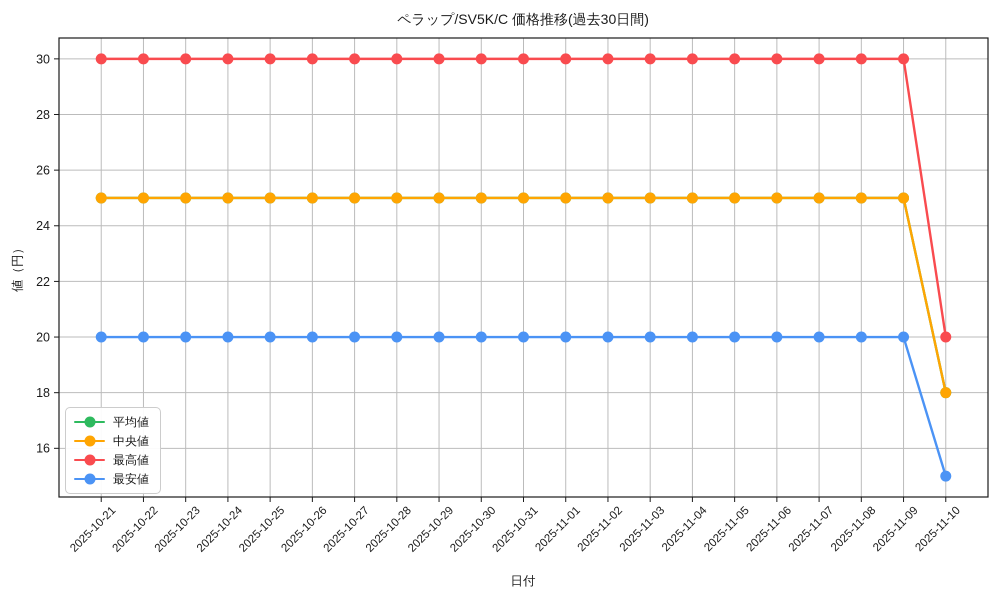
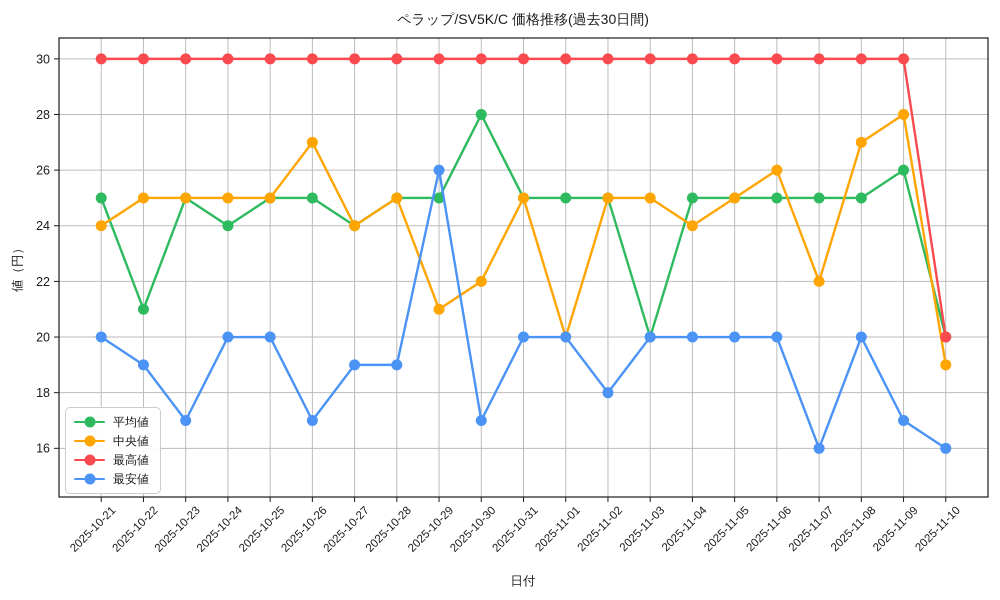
中央値/2025-10-21: 25 -> 24
平均値/2025-10-22: 25 -> 21
最安値/2025-10-22: 20 -> 19
最安値/2025-10-23: 20 -> 17
平均値/2025-10-24: 25 -> 24
中央値/2025-10-26: 25 -> 27
最安値/2025-10-26: 20 -> 17
平均値/2025-10-27: 25 -> 24
中央値/2025-10-27: 25 -> 24
最安値/2025-10-27: 20 -> 19
最安値/2025-10-28: 20 -> 19
中央値/2025-10-29: 25 -> 21
最安値/2025-10-29: 20 -> 26
平均値/2025-10-30: 25 -> 28
中央値/2025-10-30: 25 -> 22
最安値/2025-10-30: 20 -> 17
中央値/2025-11-01: 25 -> 20
最安値/2025-11-02: 20 -> 18
平均値/2025-11-03: 25 -> 20
中央値/2025-11-04: 25 -> 24
中央値/2025-11-06: 25 -> 26
中央値/2025-11-07: 25 -> 22
最安値/2025-11-07: 20 -> 16
中央値/2025-11-08: 25 -> 27
平均値/2025-11-09: 25 -> 26
中央値/2025-11-09: 25 -> 28
最安値/2025-11-09: 20 -> 17
平均値/2025-11-10: 18 -> 20
中央値/2025-11-10: 18 -> 19
最安値/2025-11-10: 15 -> 16
